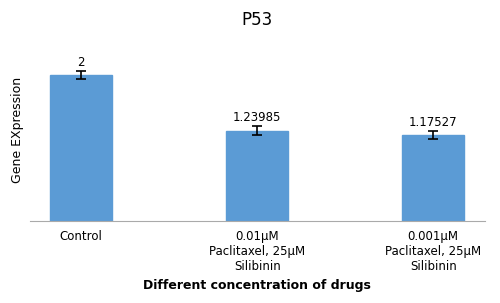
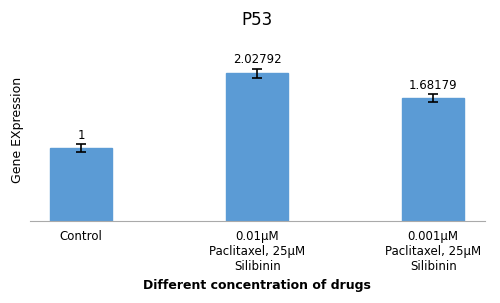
Control: 2 -> 1
0.01μM Paclitaxel, 25μM Silibinin: 1.23985 -> 2.02792
0.001μM Paclitaxel, 25μM Silibinin: 1.17527 -> 1.68179
